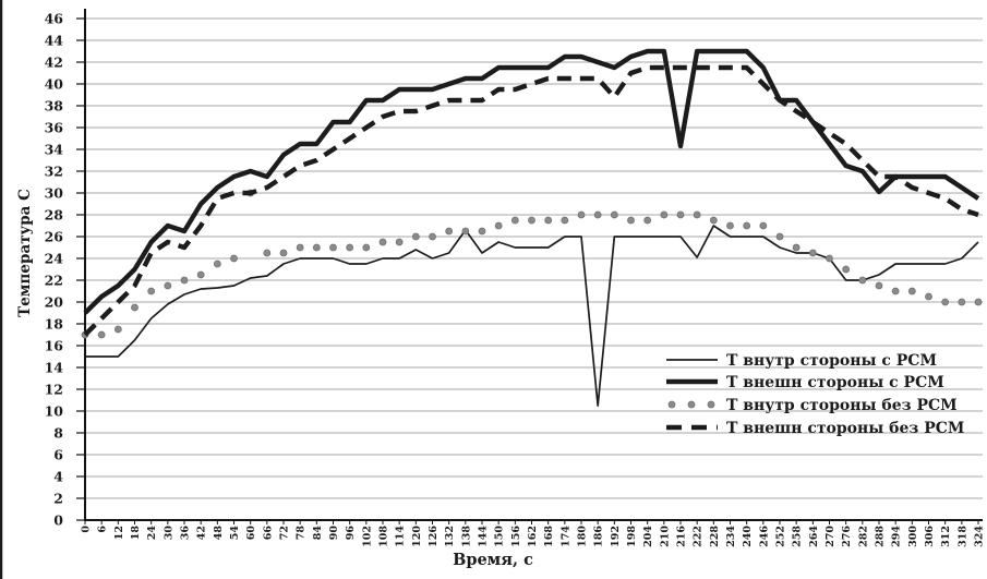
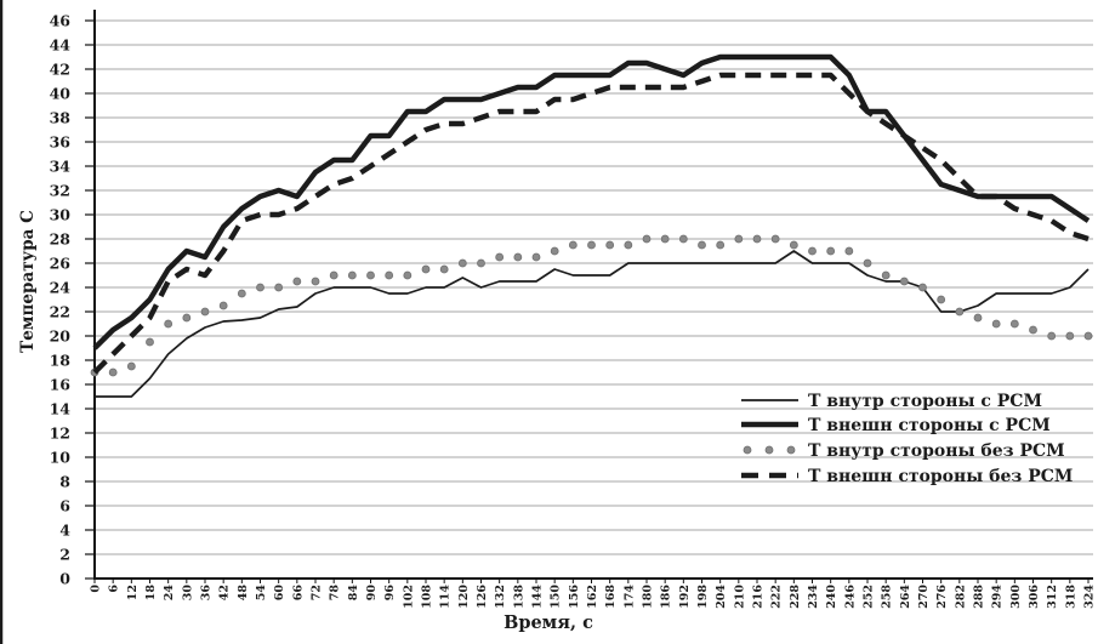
Т внутр стороны без РСМ/60: 30.0 -> 24.0
Т внутр стороны с РСМ/138: 26.6 -> 24.5
Т внутр стороны с РСМ/186: 10.5 -> 26.0
Т внешн стороны без РСМ/192: 38.8 -> 40.5
Т внешн стороны с РСМ/216: 34.3 -> 43.0
Т внутр стороны с РСМ/222: 24.1 -> 26.0
Т внешн стороны с РСМ/288: 30.1 -> 31.5
